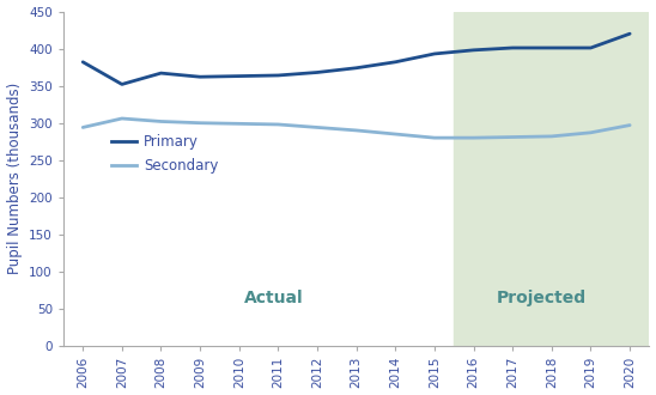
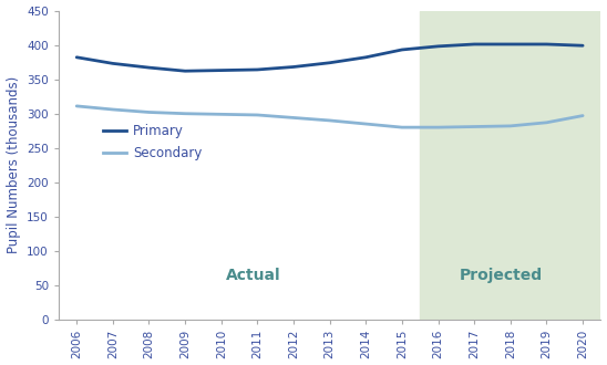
Secondary/2006: 294 -> 311
Primary/2007: 352 -> 373
Primary/2020: 420 -> 399
